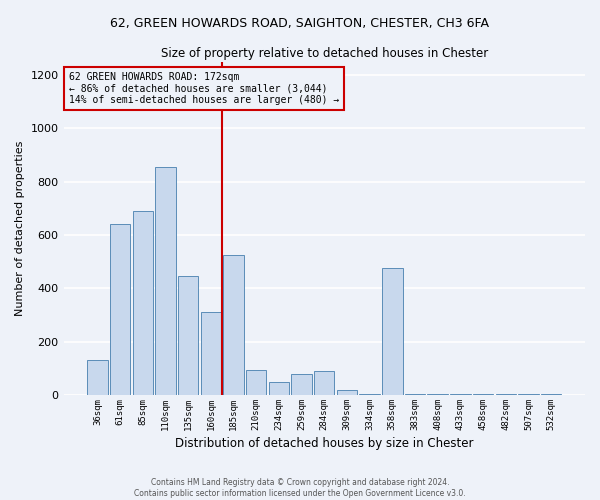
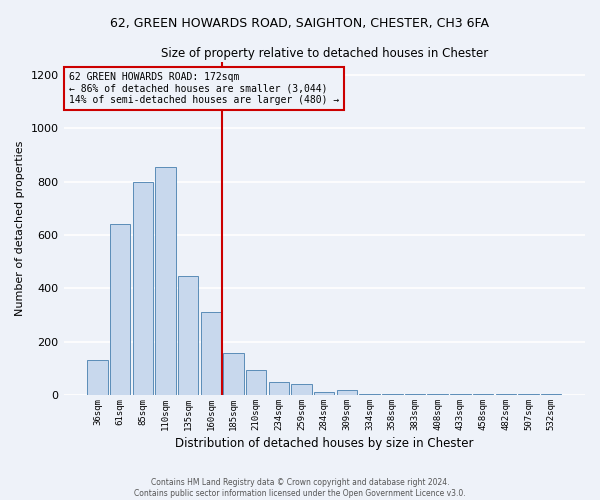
85sqm: 690 -> 800
185sqm: 525 -> 158
259sqm: 80 -> 40
284sqm: 90 -> 12
358sqm: 475 -> 5
